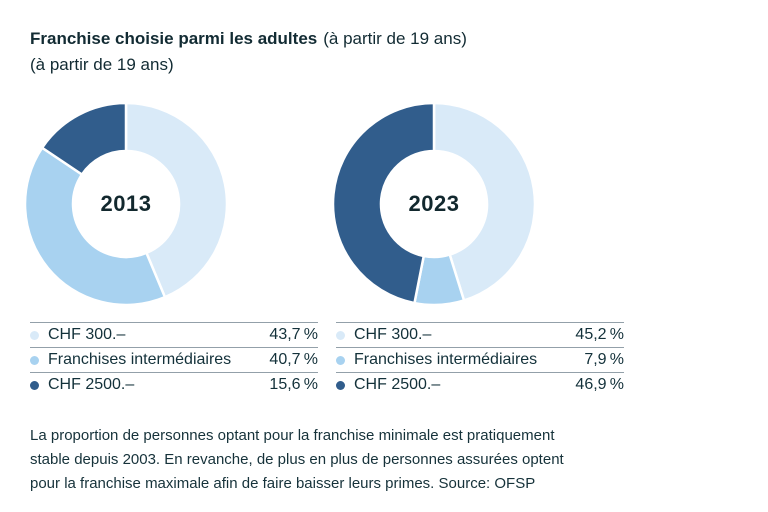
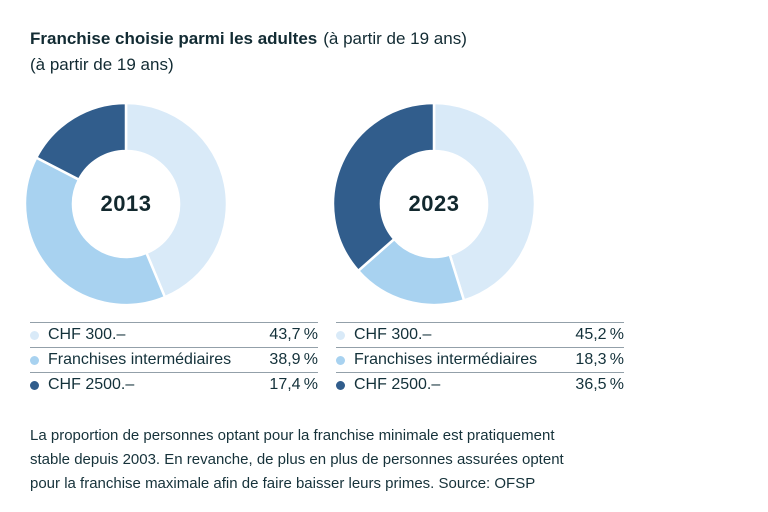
2013/Franchises intermédiaires: 40,7 -> 38,9
2023/Franchises intermédiaires: 7,9 -> 18,3
2013/CHF 2500.–: 15,6 -> 17,4
2023/CHF 2500.–: 46,9 -> 36,5
